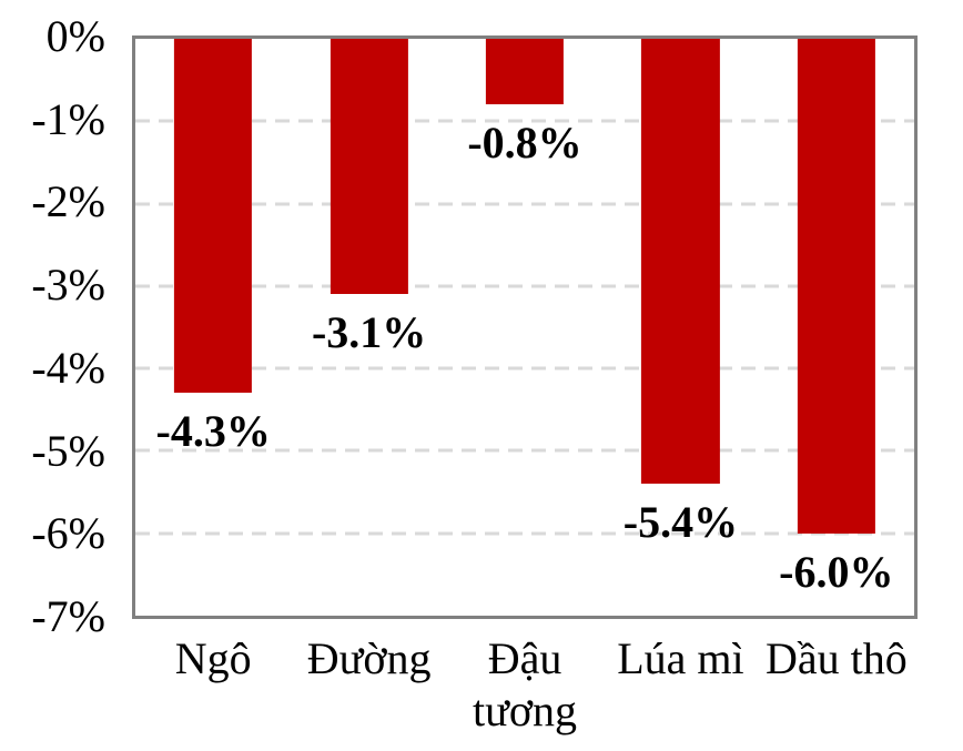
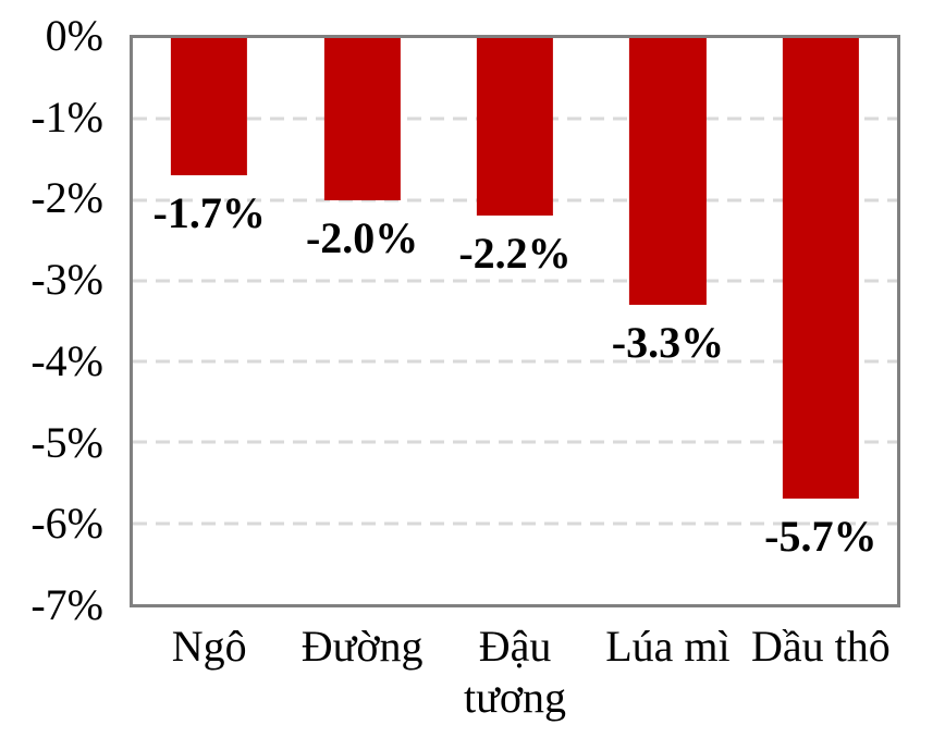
Ngô: -4.3% -> -1.7%
Đường: -3.1% -> -2.0%
Đậu tương: -0.8% -> -2.2%
Lúa mì: -5.4% -> -3.3%
Dầu thô: -6.0% -> -5.7%
